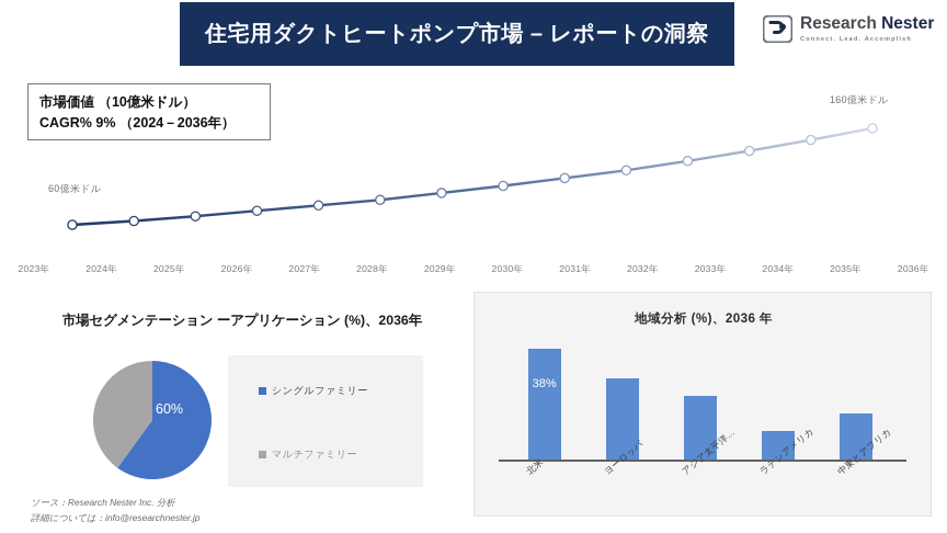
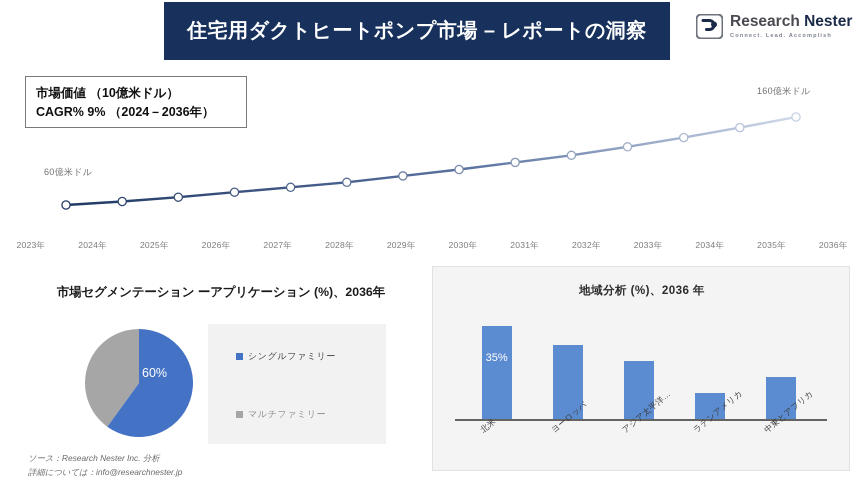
地域分析 (%)、2036 年/北米: 38% -> 35%
